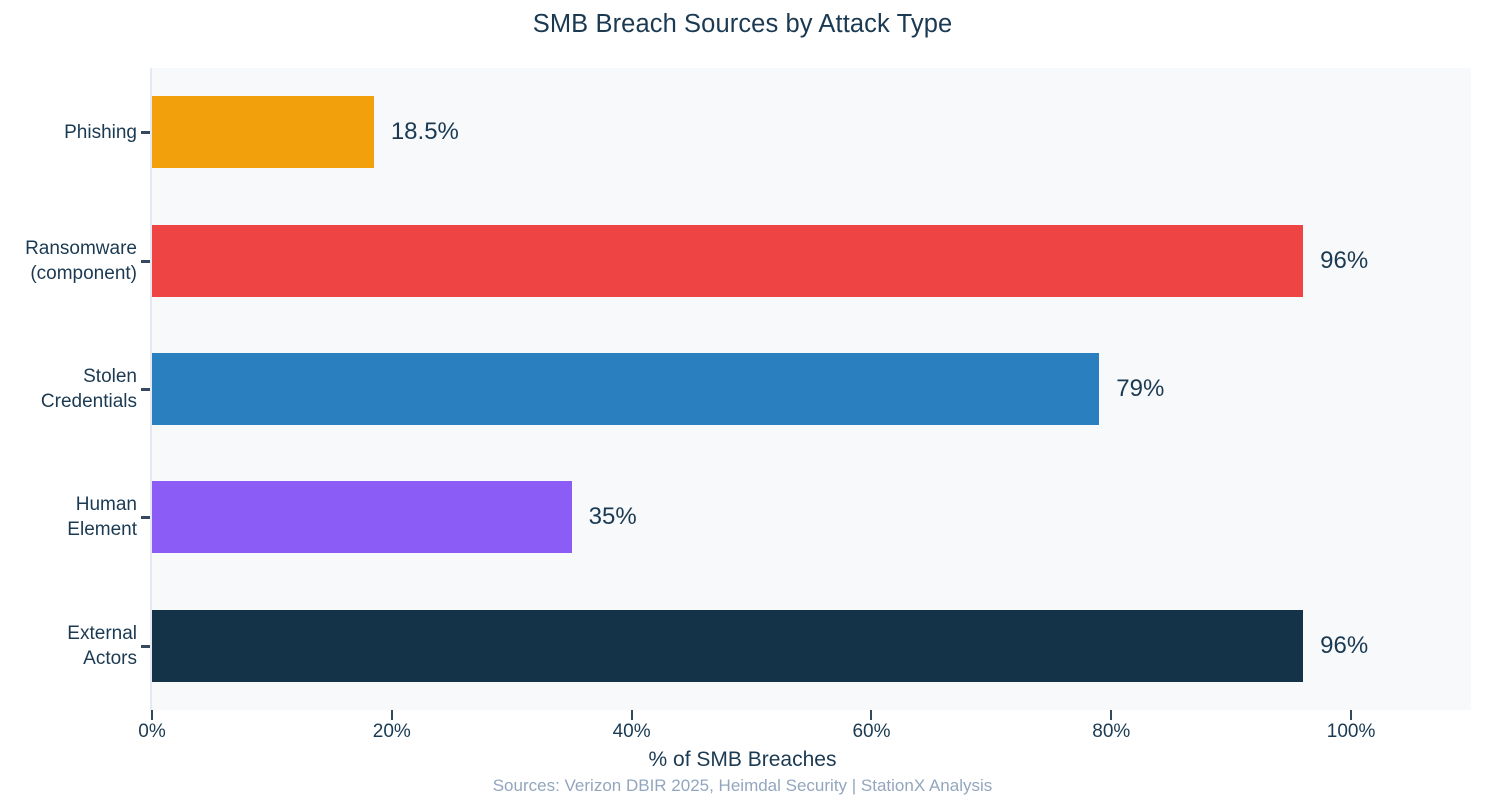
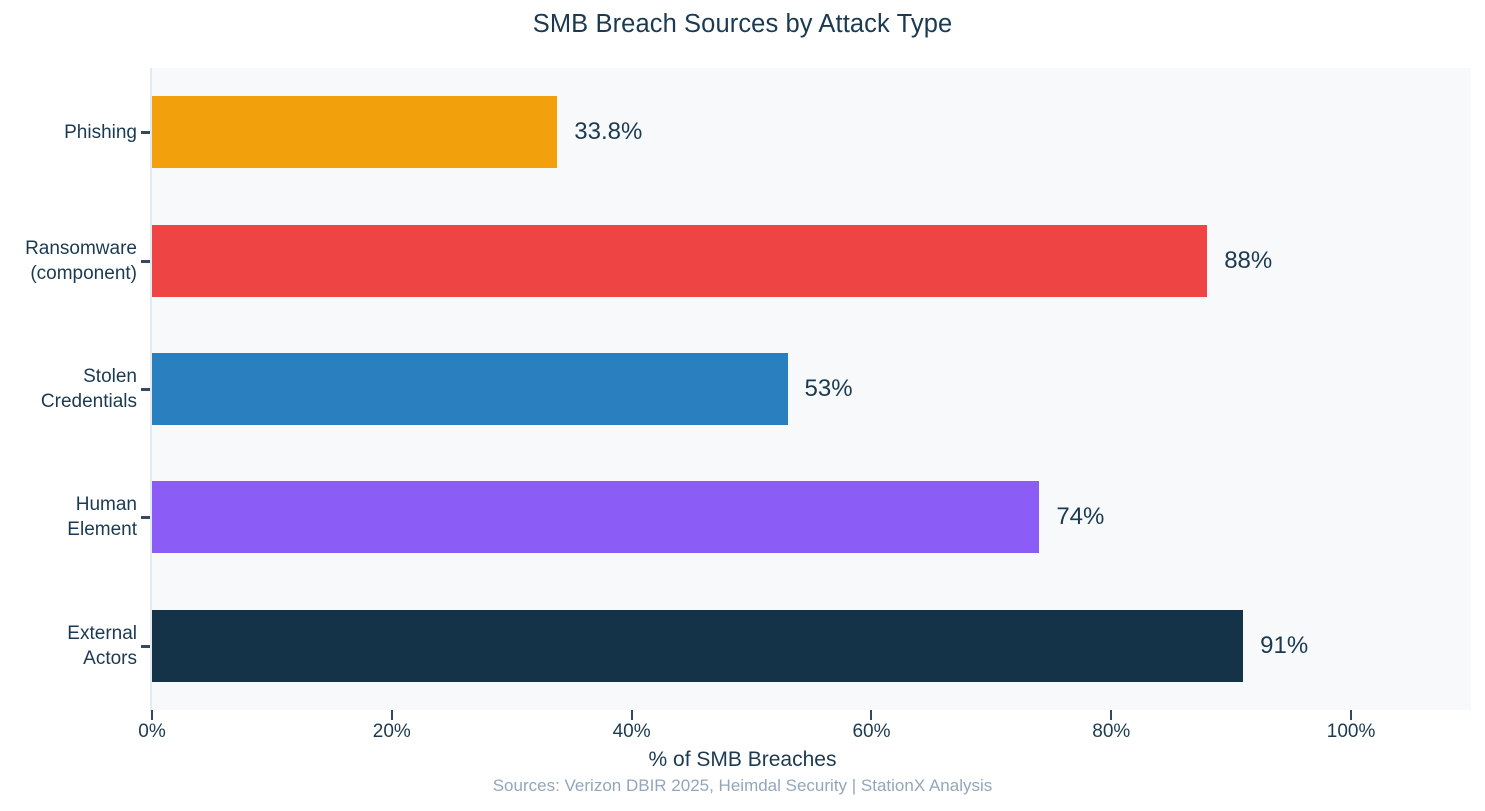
Phishing: 18.5% -> 33.8%
Ransomware (component): 96% -> 88%
Stolen Credentials: 79% -> 53%
Human Element: 35% -> 74%
External Actors: 96% -> 91%
